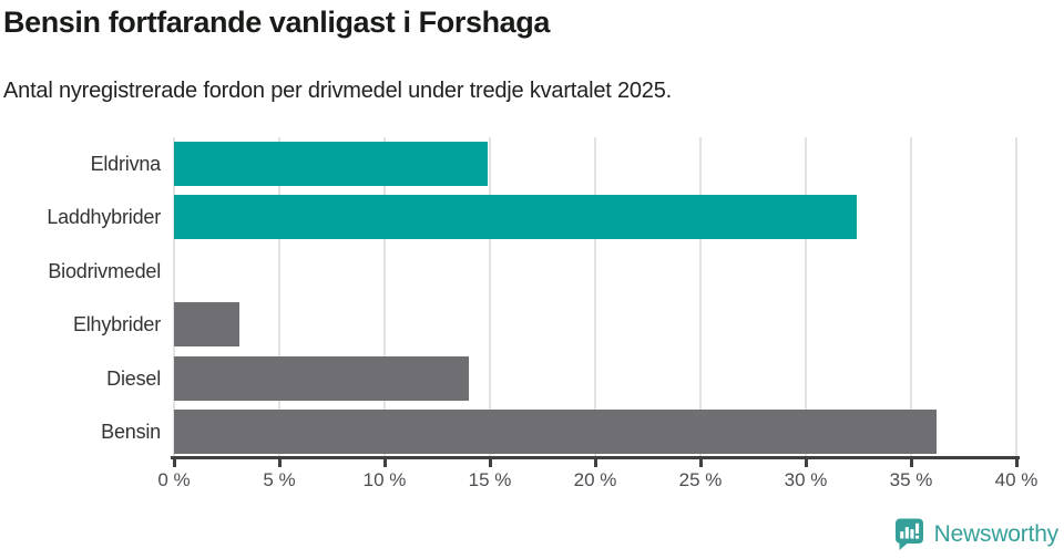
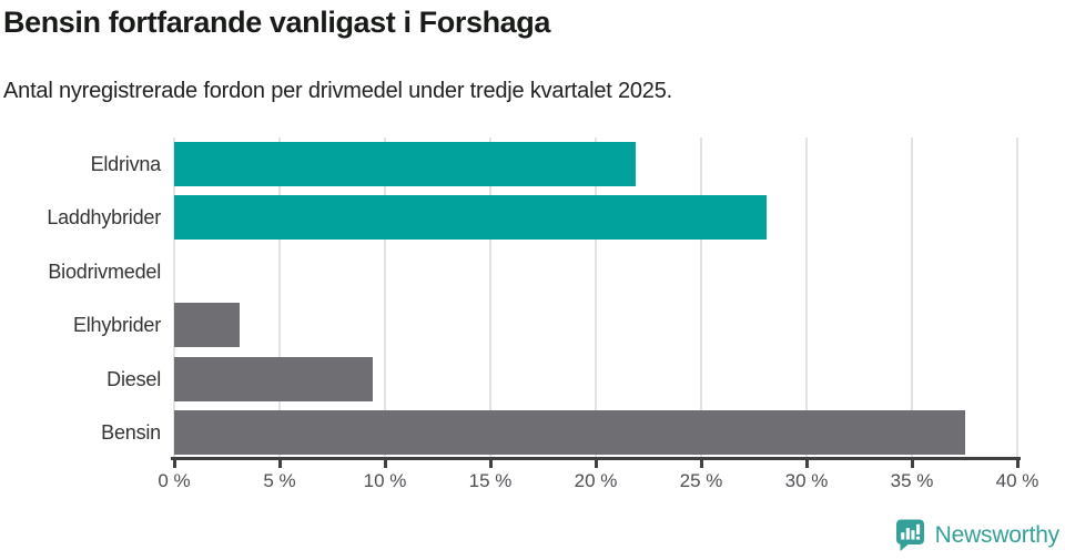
Eldrivna: 14.9% -> 21.9%
Laddhybrider: 32.4% -> 28.1%
Diesel: 14.0% -> 9.4%
Bensin: 36.2% -> 37.5%
